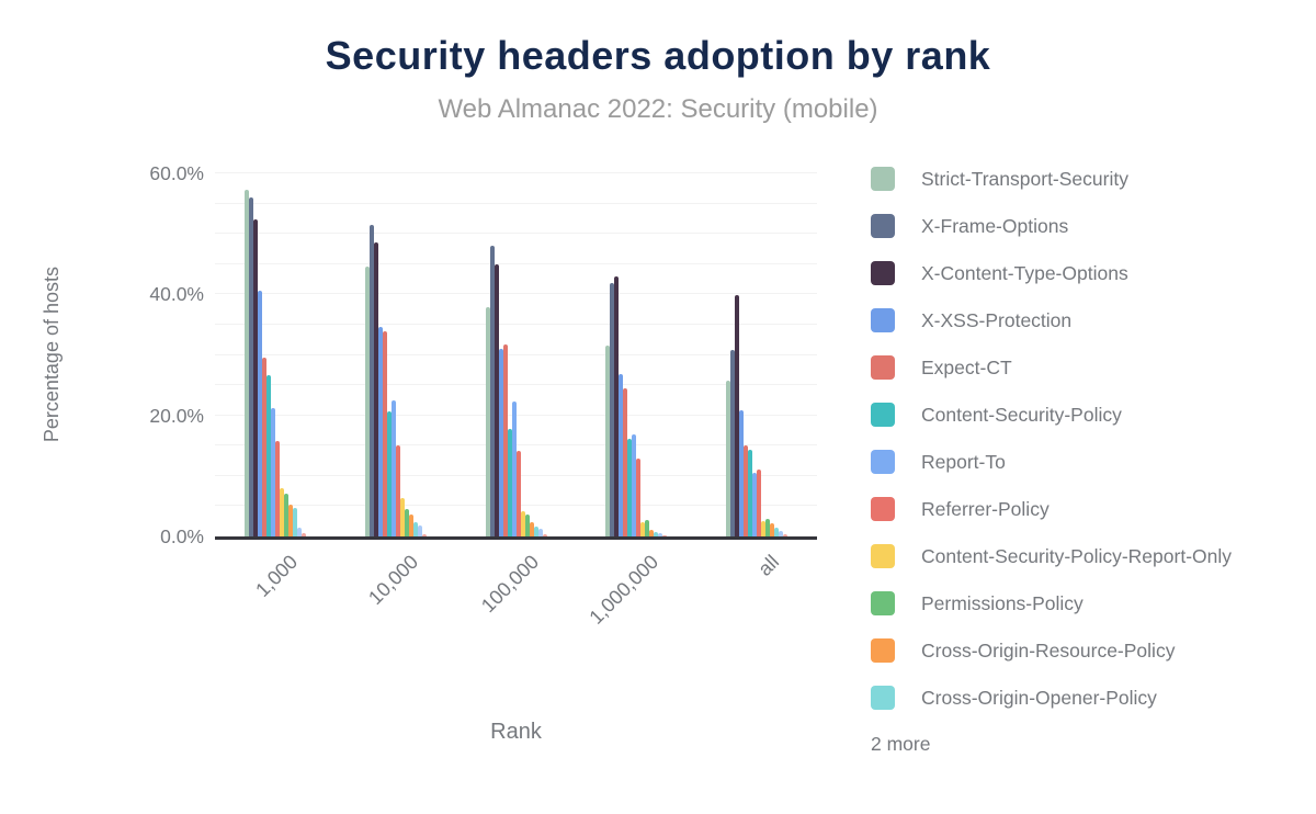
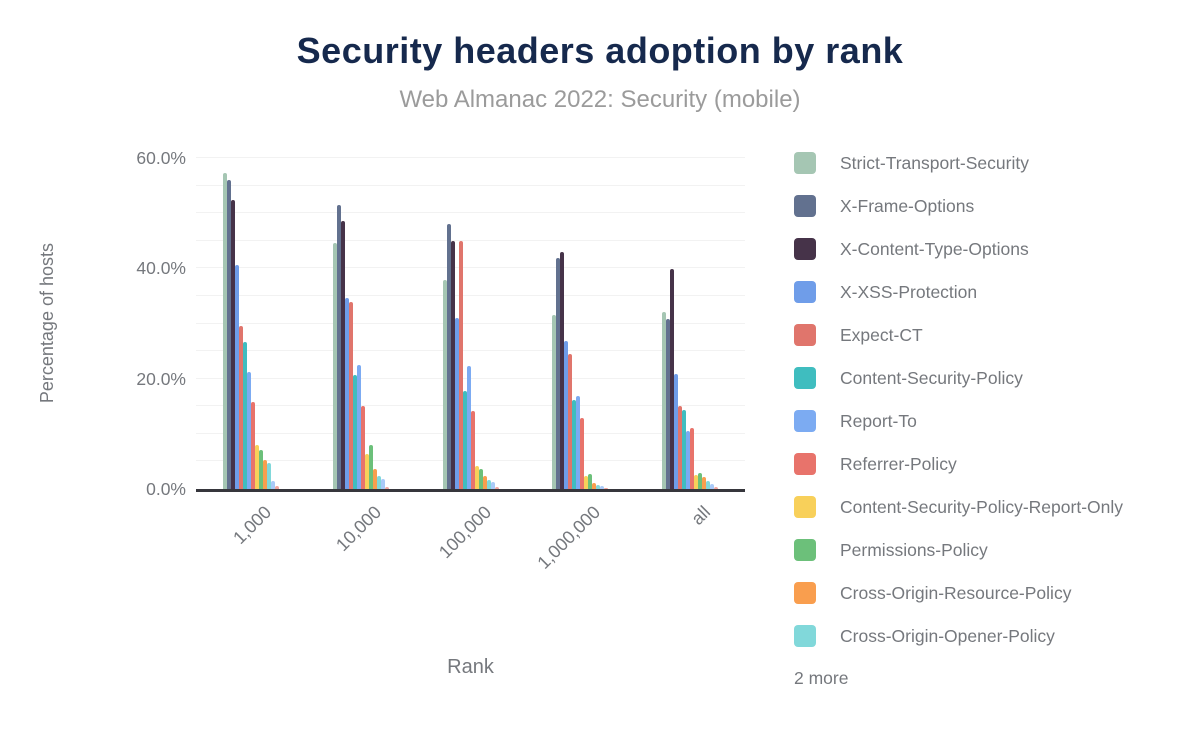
Permissions-Policy/10,000: 4% -> 8%
Expect-CT/100,000: 32% -> 45%
Strict-Transport-Security/all: 26% -> 32%
